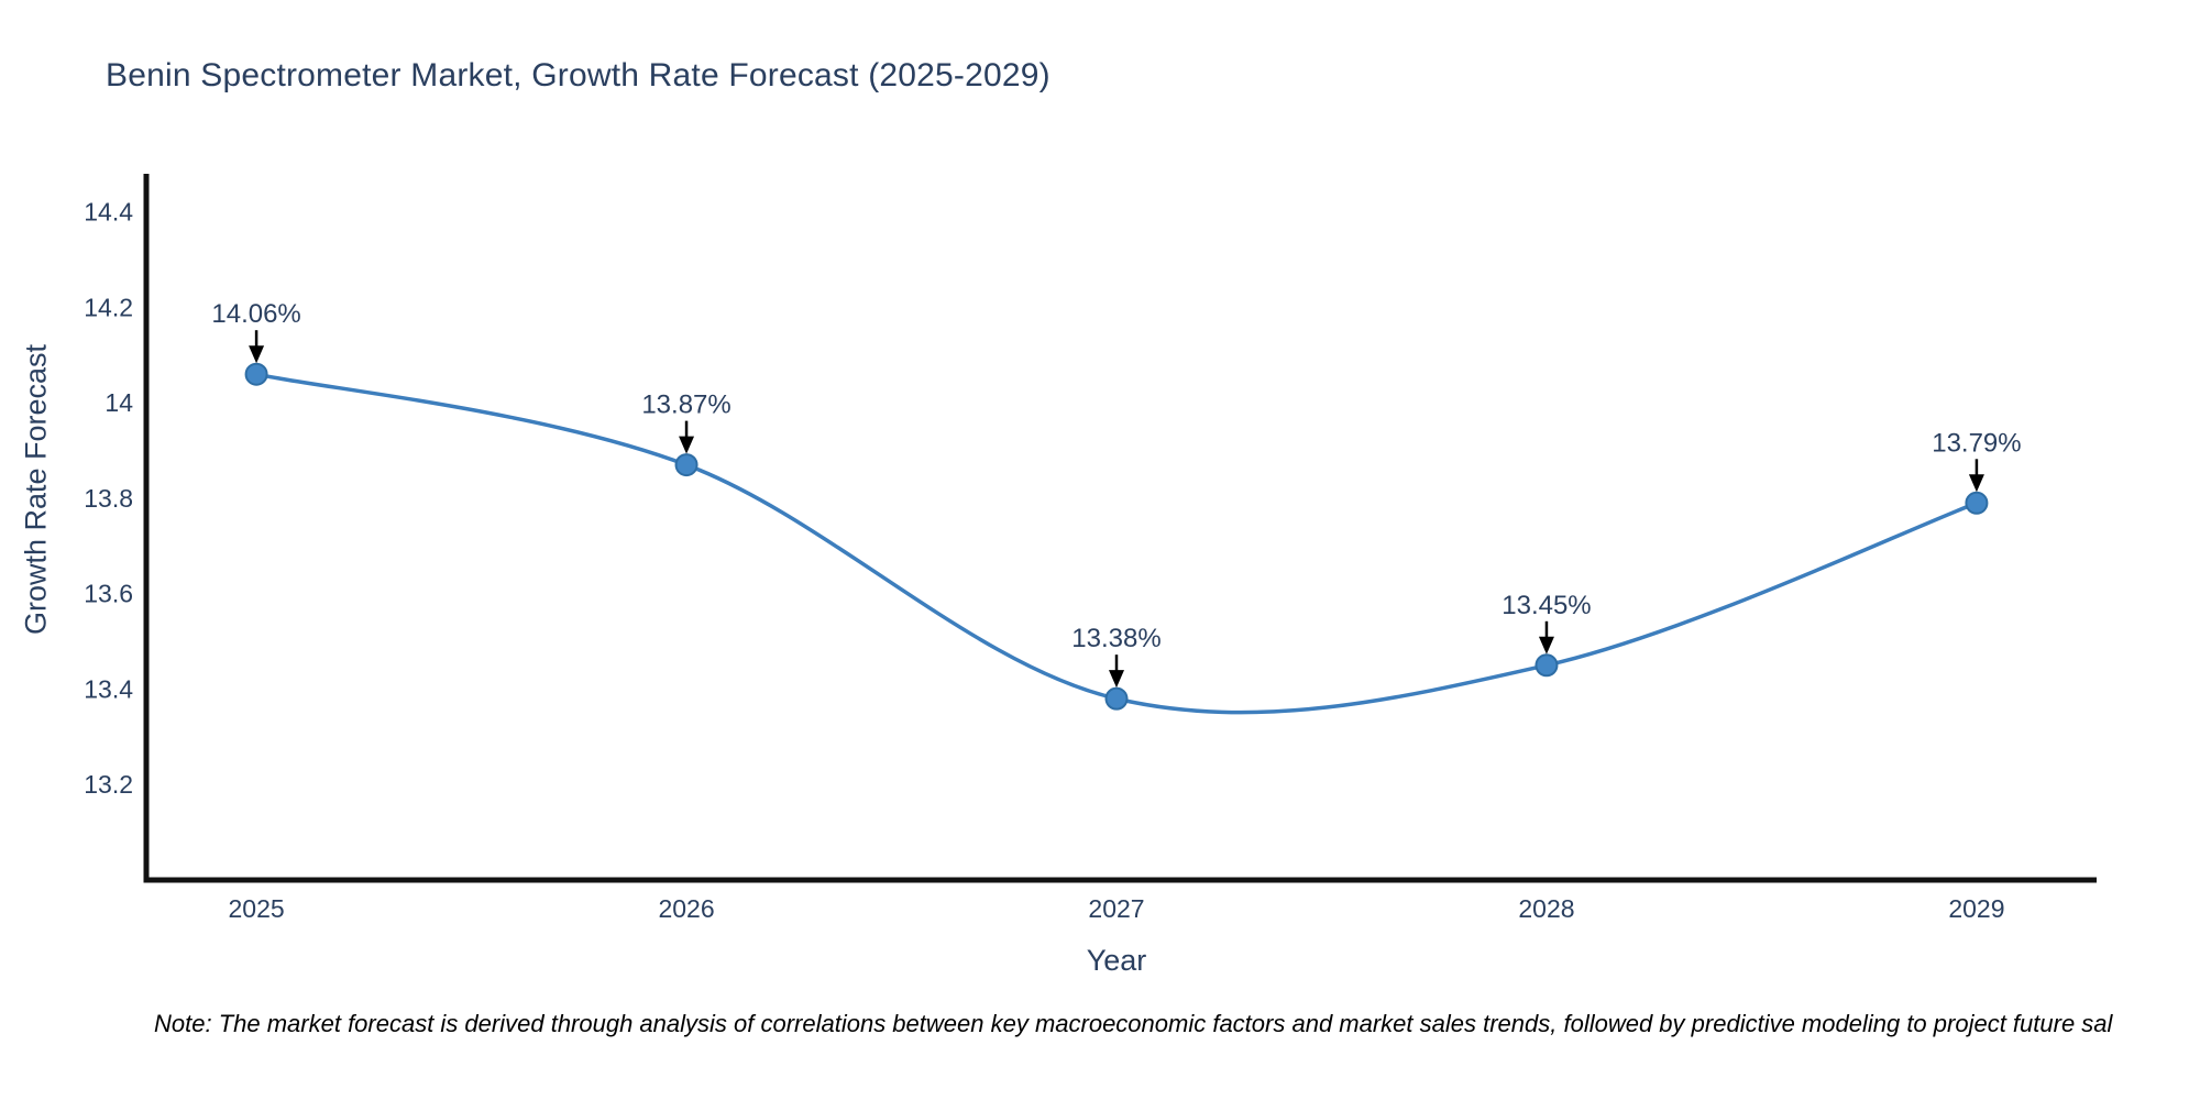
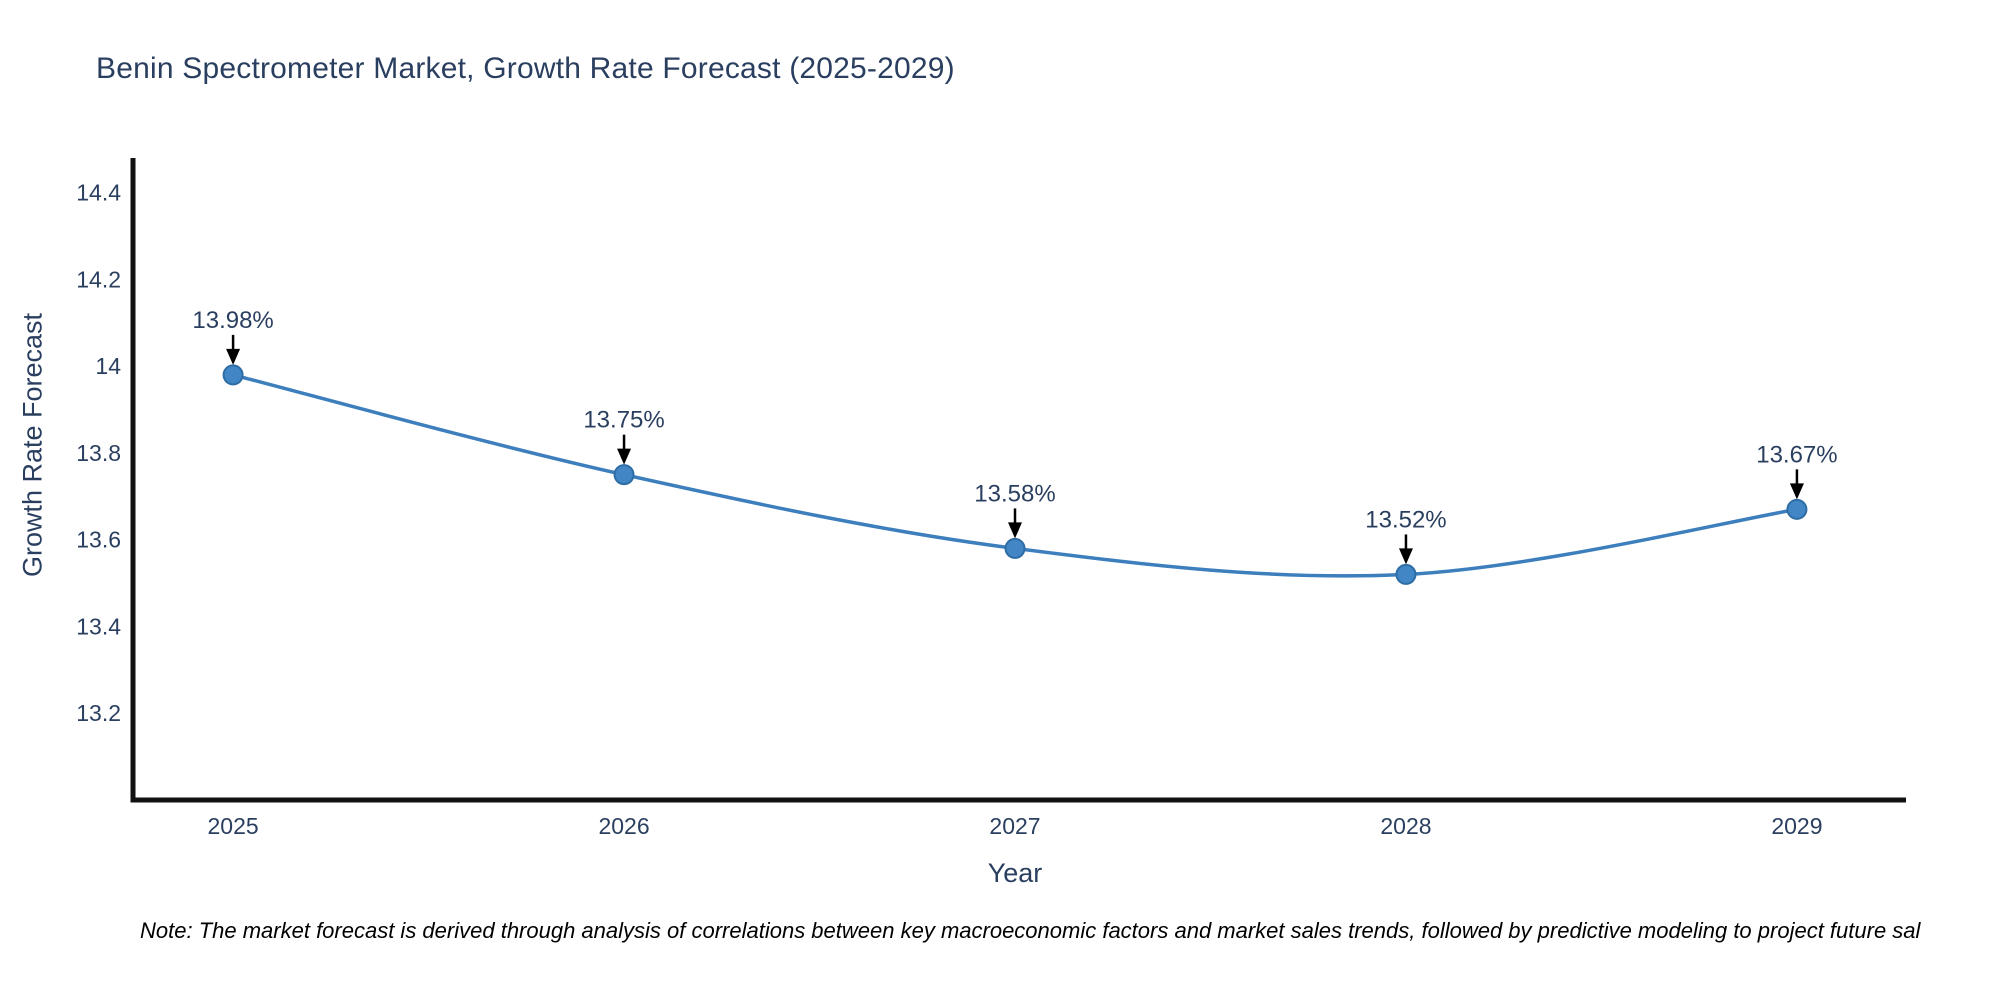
2025: 14.06% -> 13.98%
2026: 13.87% -> 13.75%
2027: 13.38% -> 13.58%
2028: 13.45% -> 13.52%
2029: 13.79% -> 13.67%
